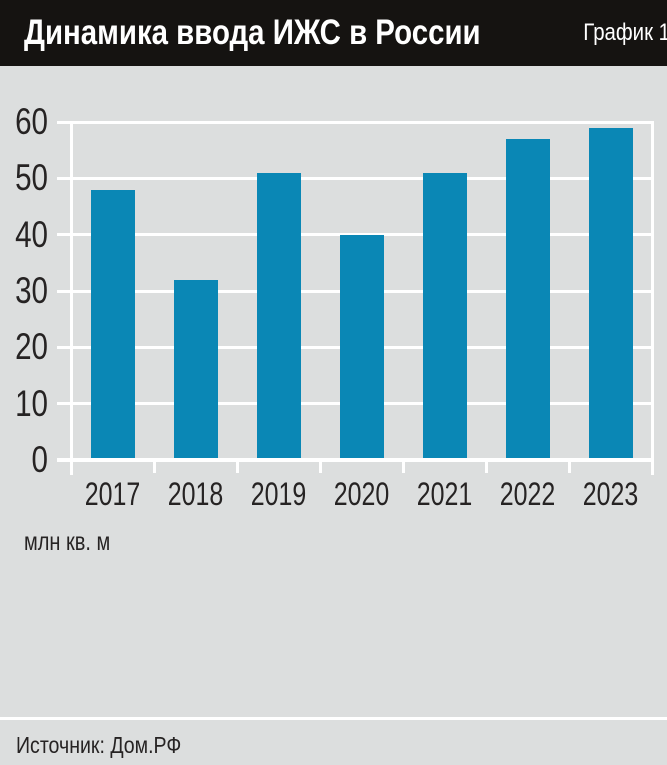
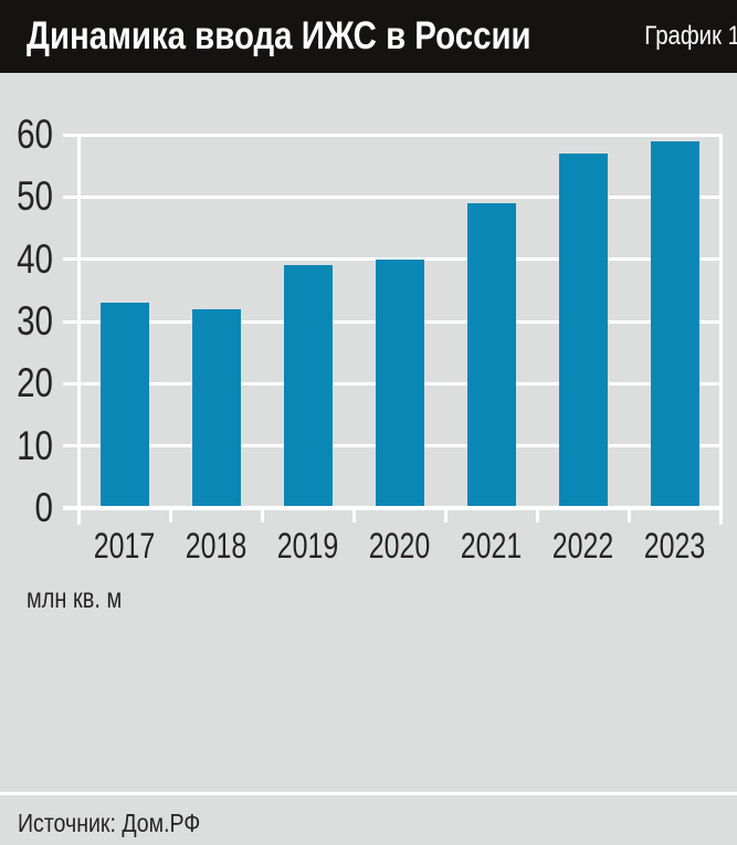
2017: 48 -> 33
2019: 51 -> 39
2021: 51 -> 49
